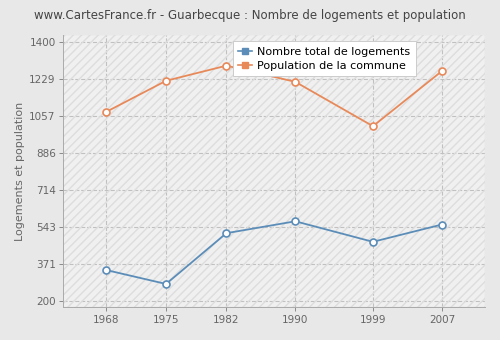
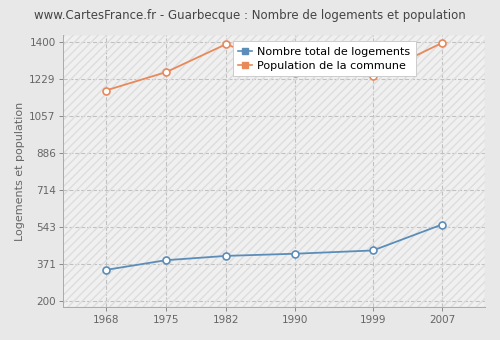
Population de la commune/1968: 1075 -> 1175
Nombre total de logements/1975: 280 -> 390
Population de la commune/1975: 1220 -> 1260
Nombre total de logements/1982: 515 -> 410
Population de la commune/1982: 1290 -> 1390
Nombre total de logements/1990: 570 -> 420
Population de la commune/1990: 1215 -> 1255
Nombre total de logements/1999: 475 -> 435
Population de la commune/1999: 1010 -> 1240
Population de la commune/2007: 1265 -> 1395
